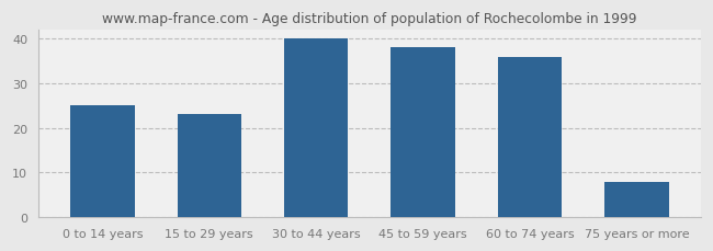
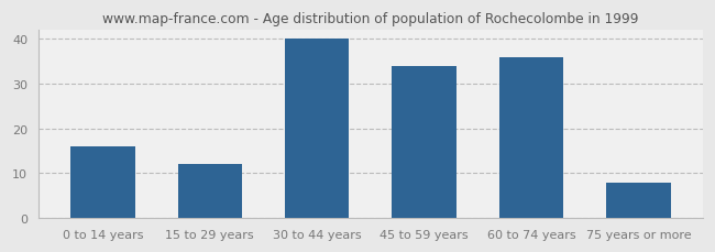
0 to 14 years: 25 -> 16
15 to 29 years: 23 -> 12
45 to 59 years: 38 -> 34
